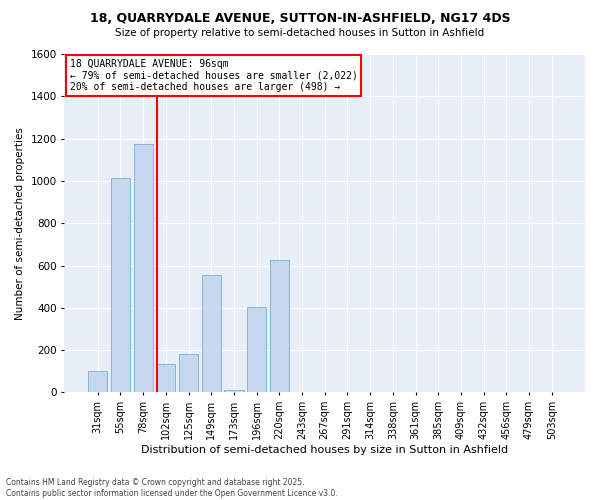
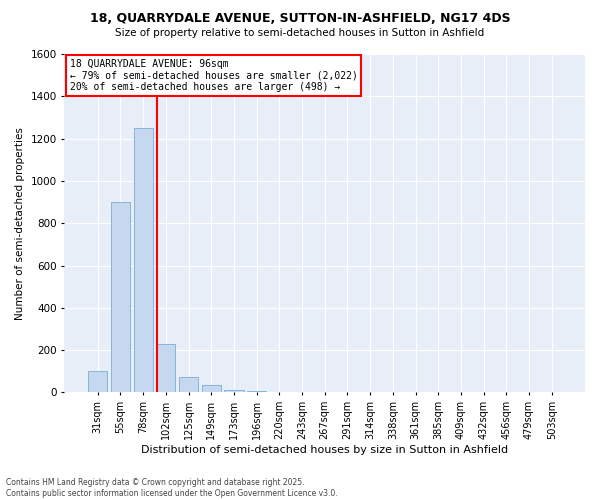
55sqm: 1015 -> 900
78sqm: 1175 -> 1250
102sqm: 135 -> 230
125sqm: 180 -> 75
149sqm: 555 -> 35
196sqm: 405 -> 5
220sqm: 625 -> 2
